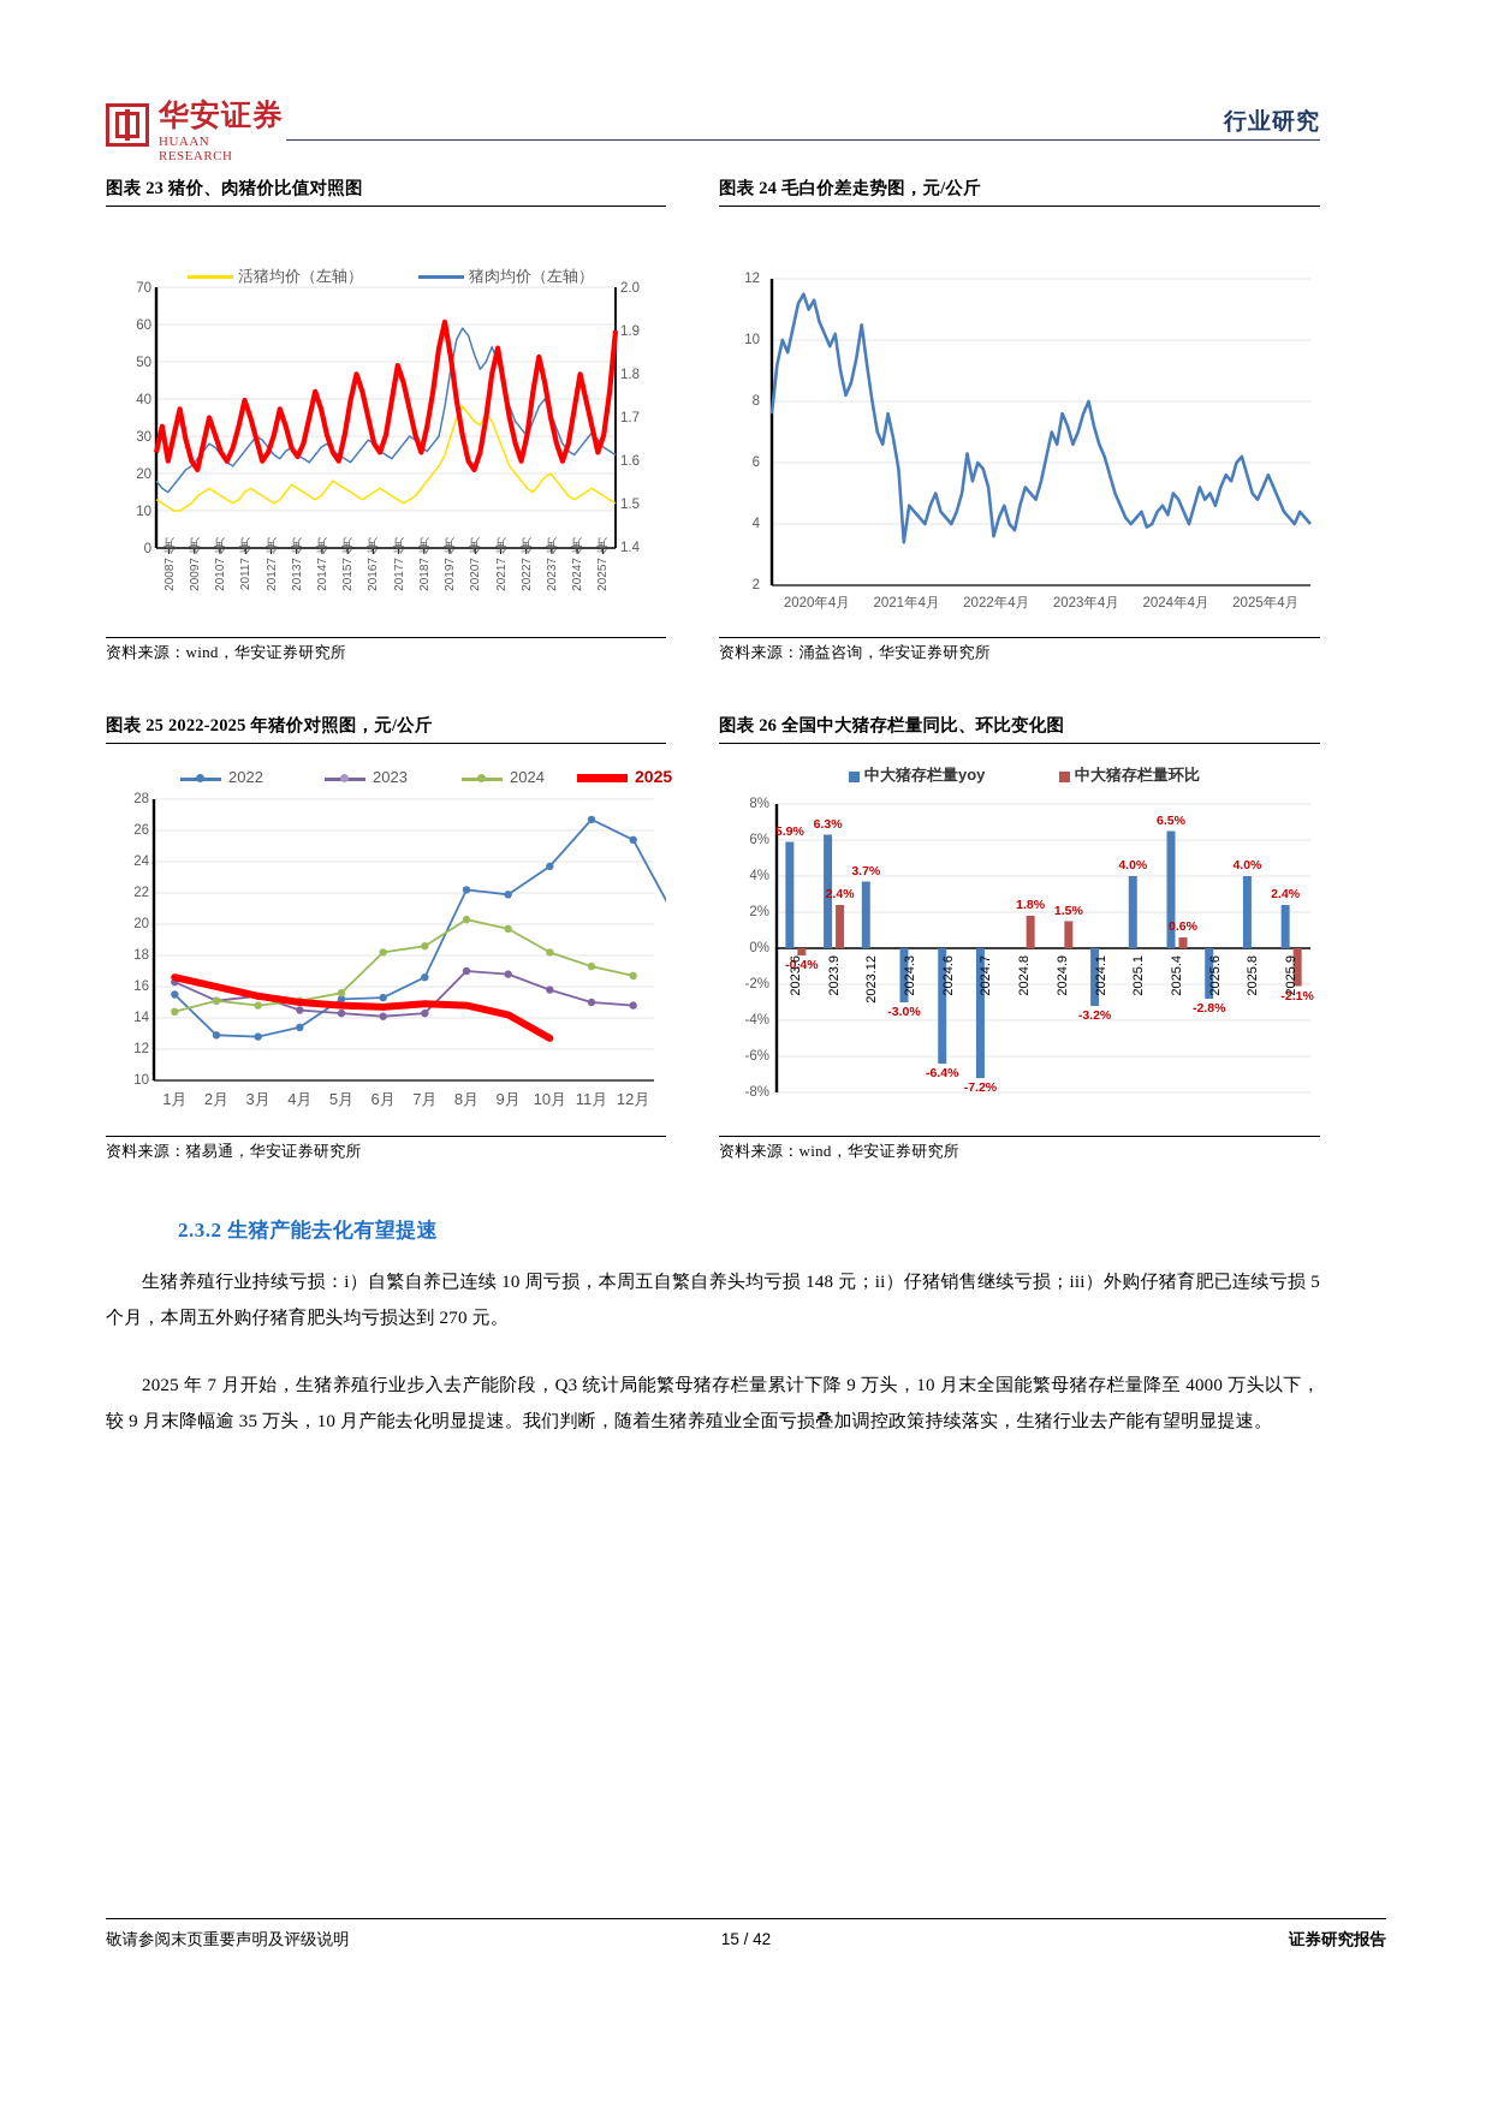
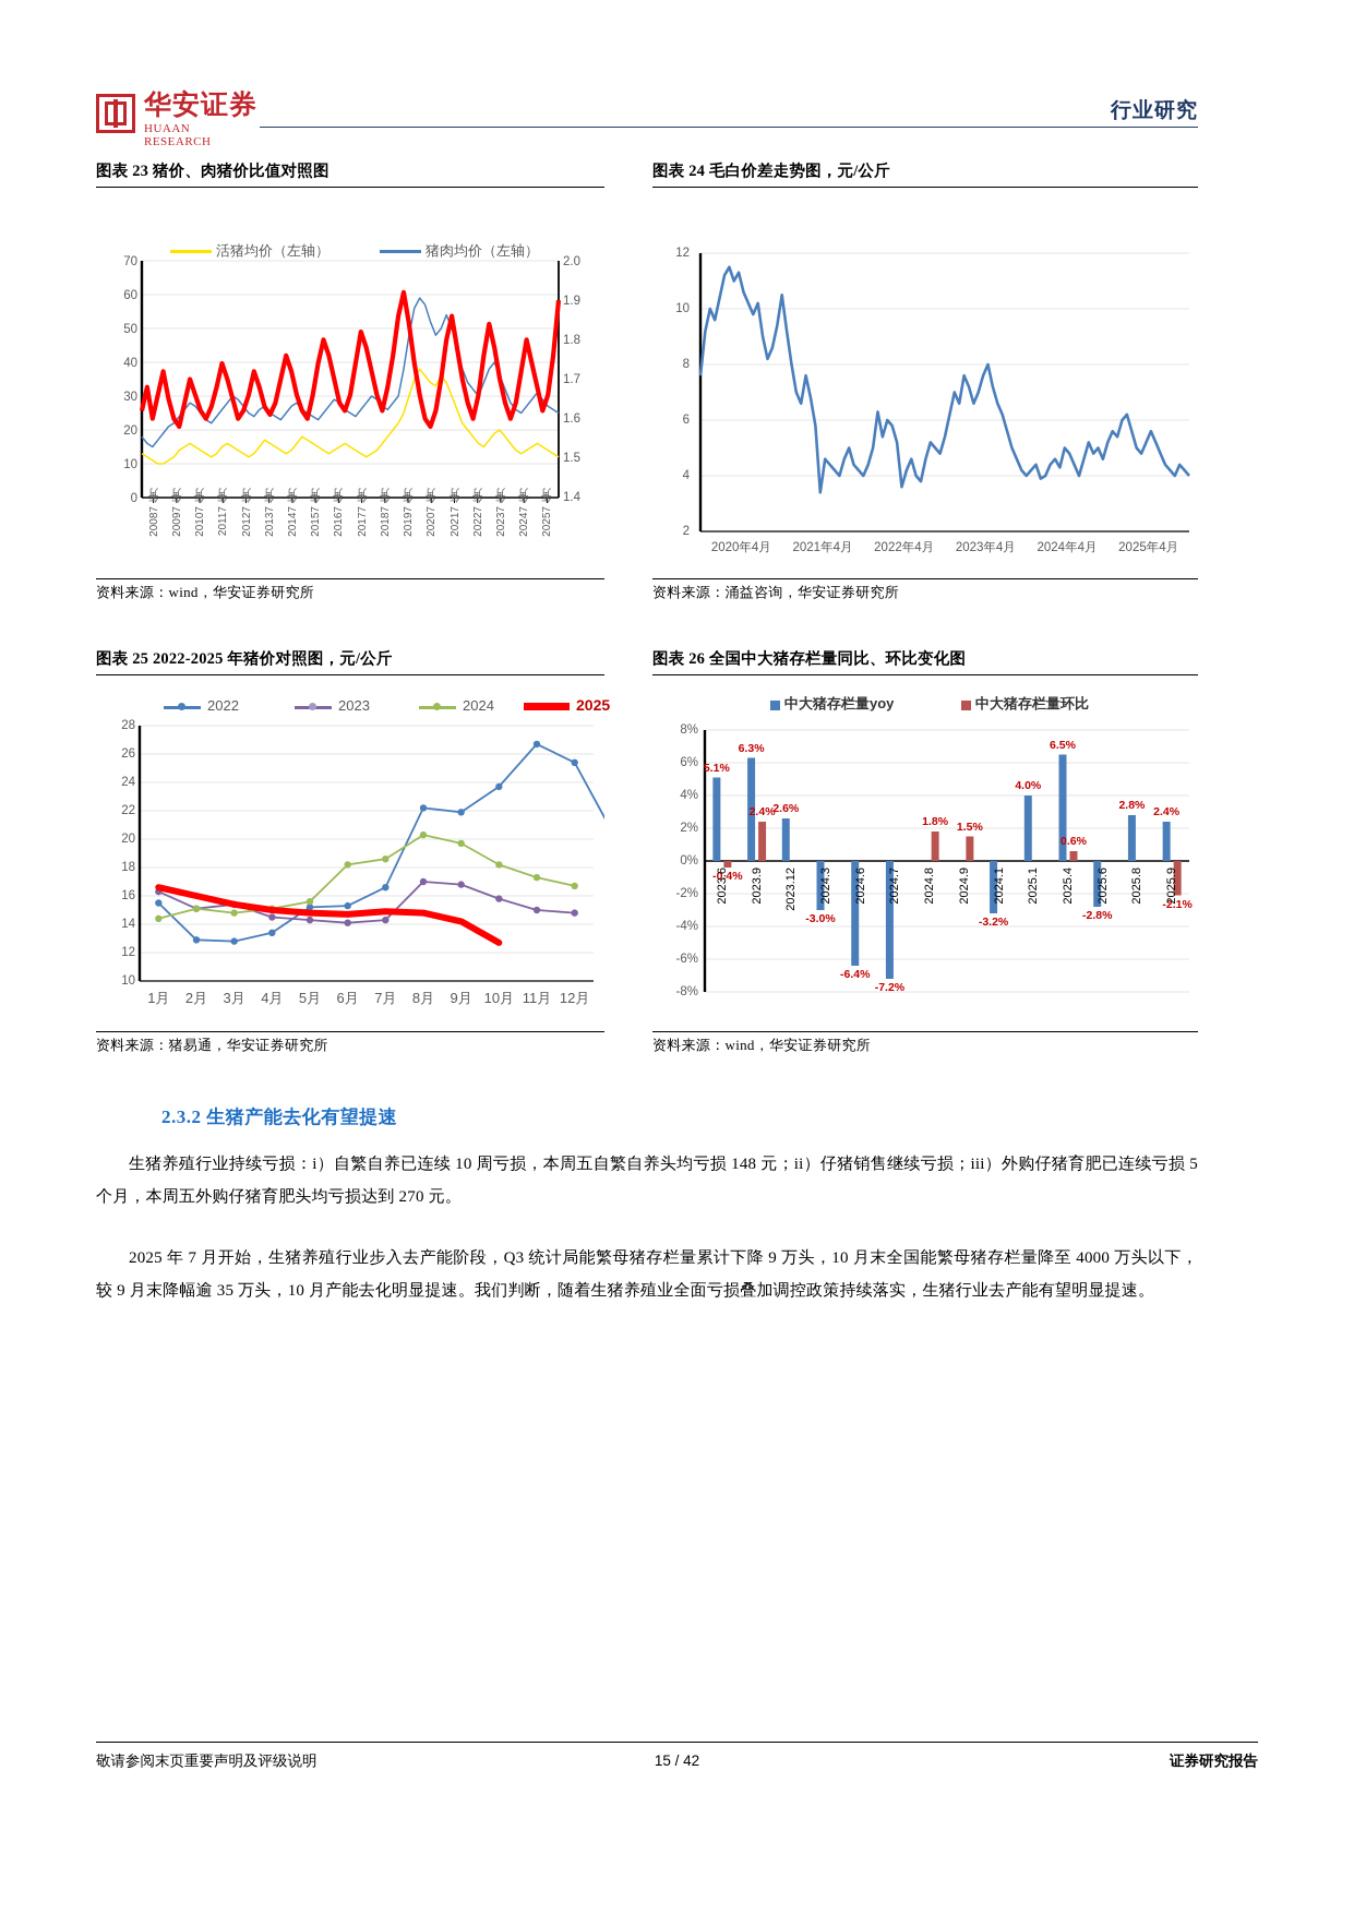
图表 26 全国中大猪存栏量同比、环比变化图/中大猪存栏量yoy/2023.6: 5.9% -> 5.1%
图表 26 全国中大猪存栏量同比、环比变化图/中大猪存栏量yoy/2023.12: 3.7% -> 2.6%
图表 26 全国中大猪存栏量同比、环比变化图/中大猪存栏量yoy/2025.8: 4.0% -> 2.8%
